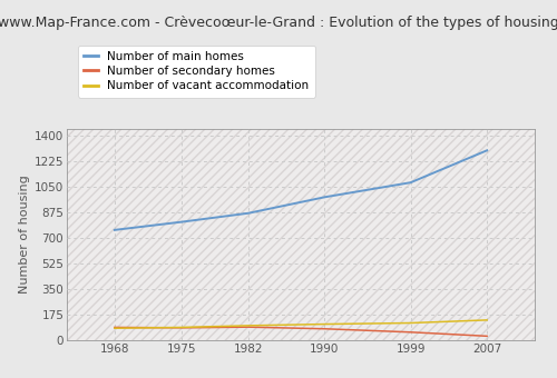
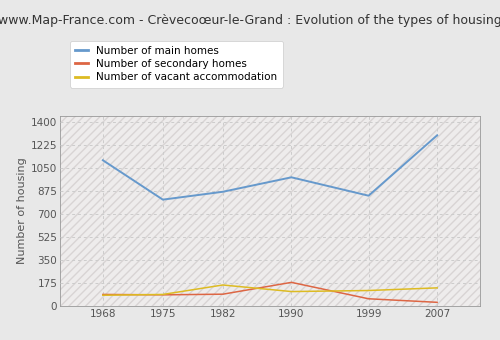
Number of main homes/1968: 760 -> 1110
Number of vacant accommodation/1982: 100 -> 160
Number of secondary homes/1990: 80 -> 180
Number of main homes/1999: 1080 -> 840
